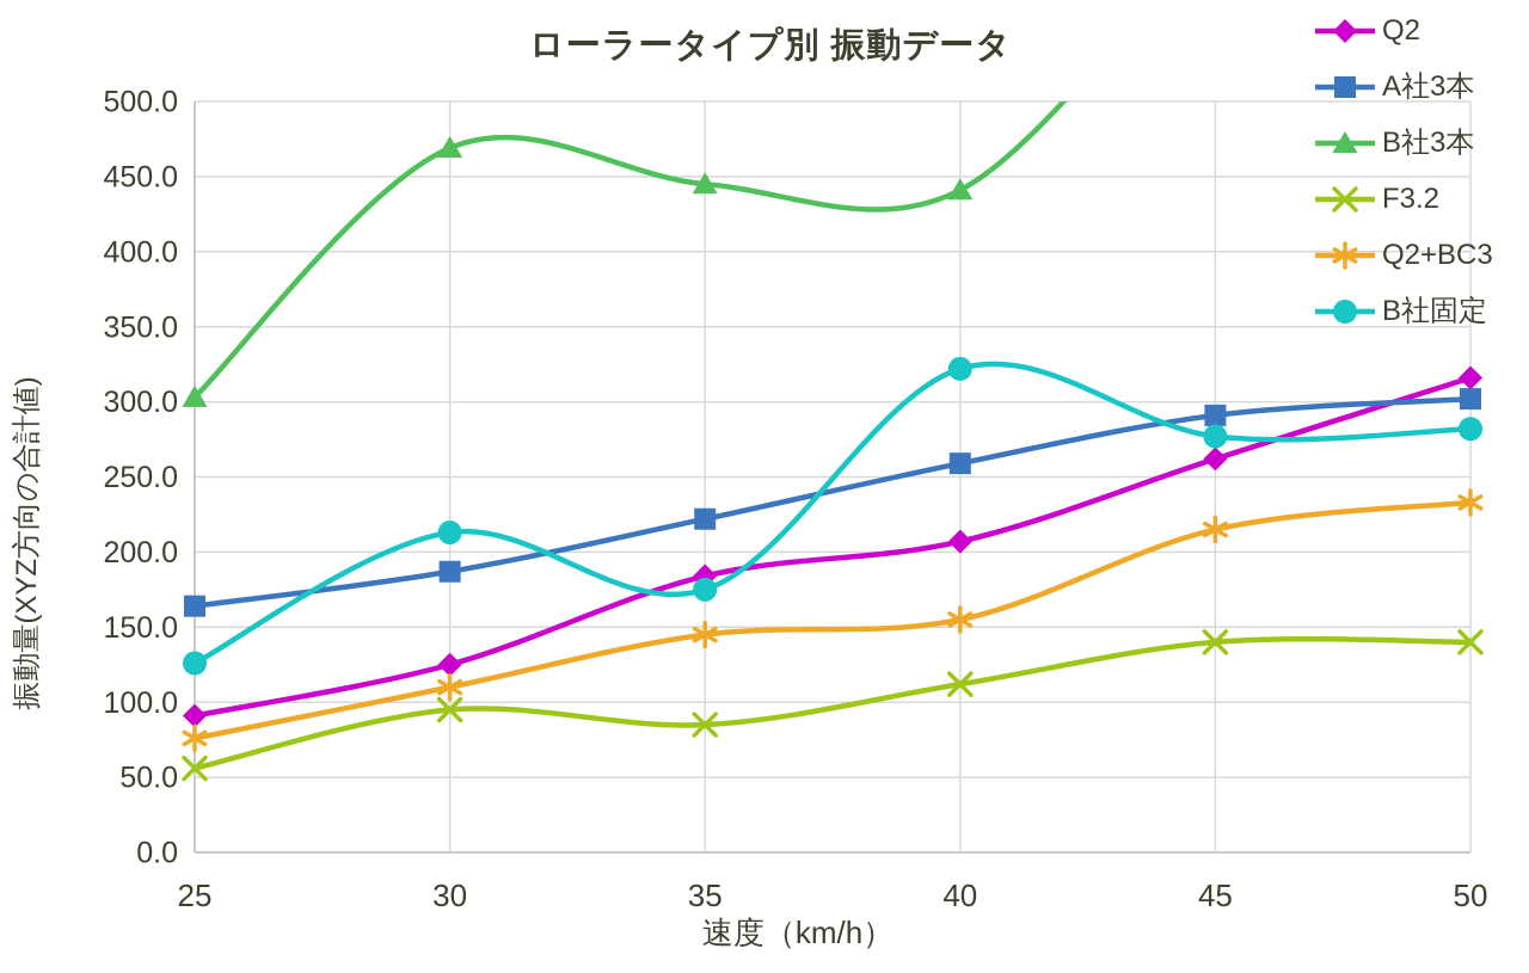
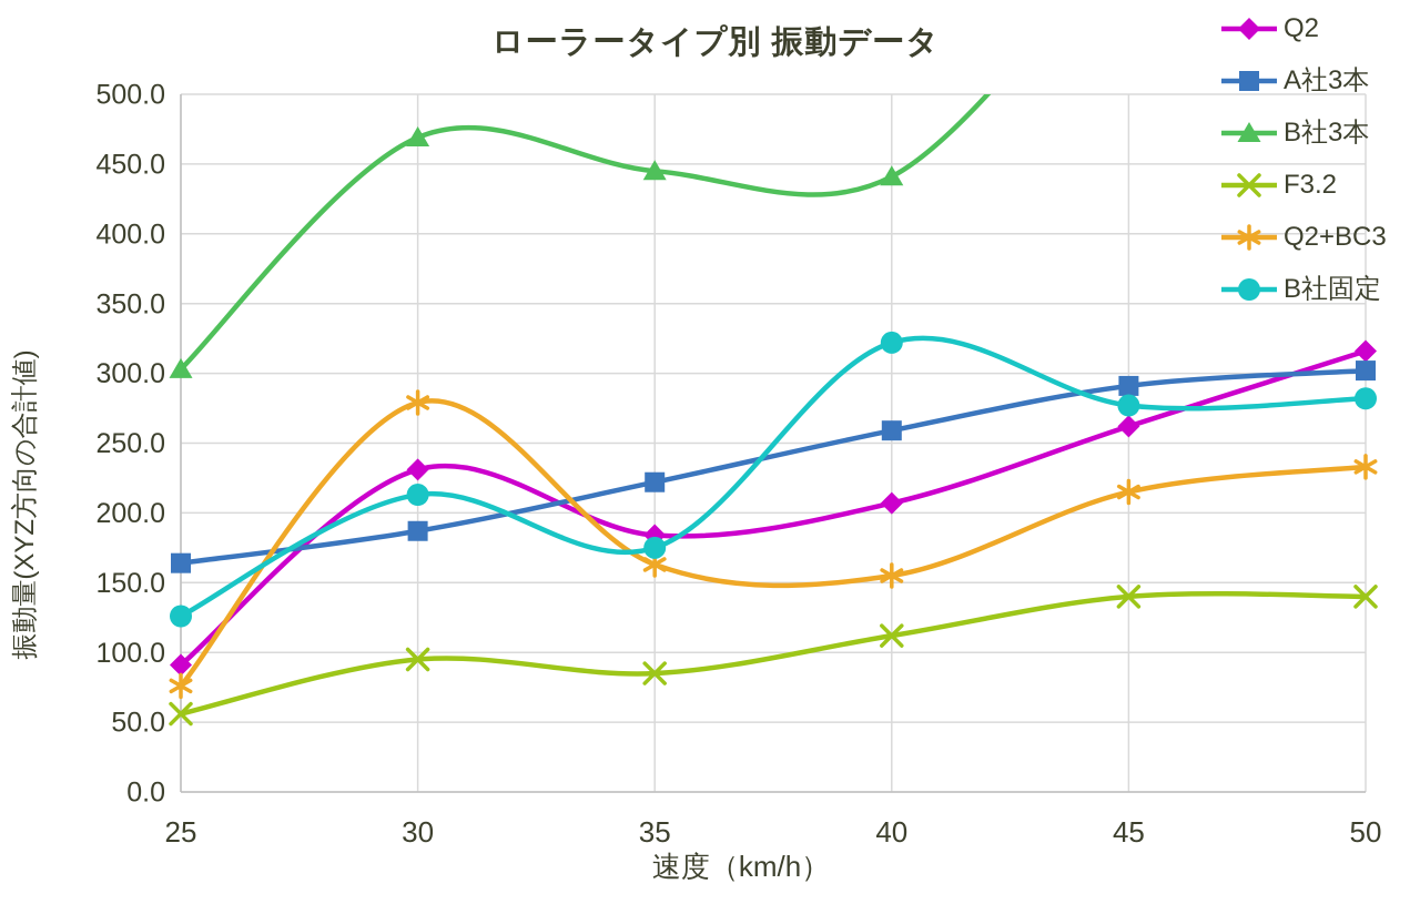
Q2/30: 125 -> 231
Q2+BC3/30: 110 -> 279
Q2+BC3/35: 145 -> 163
